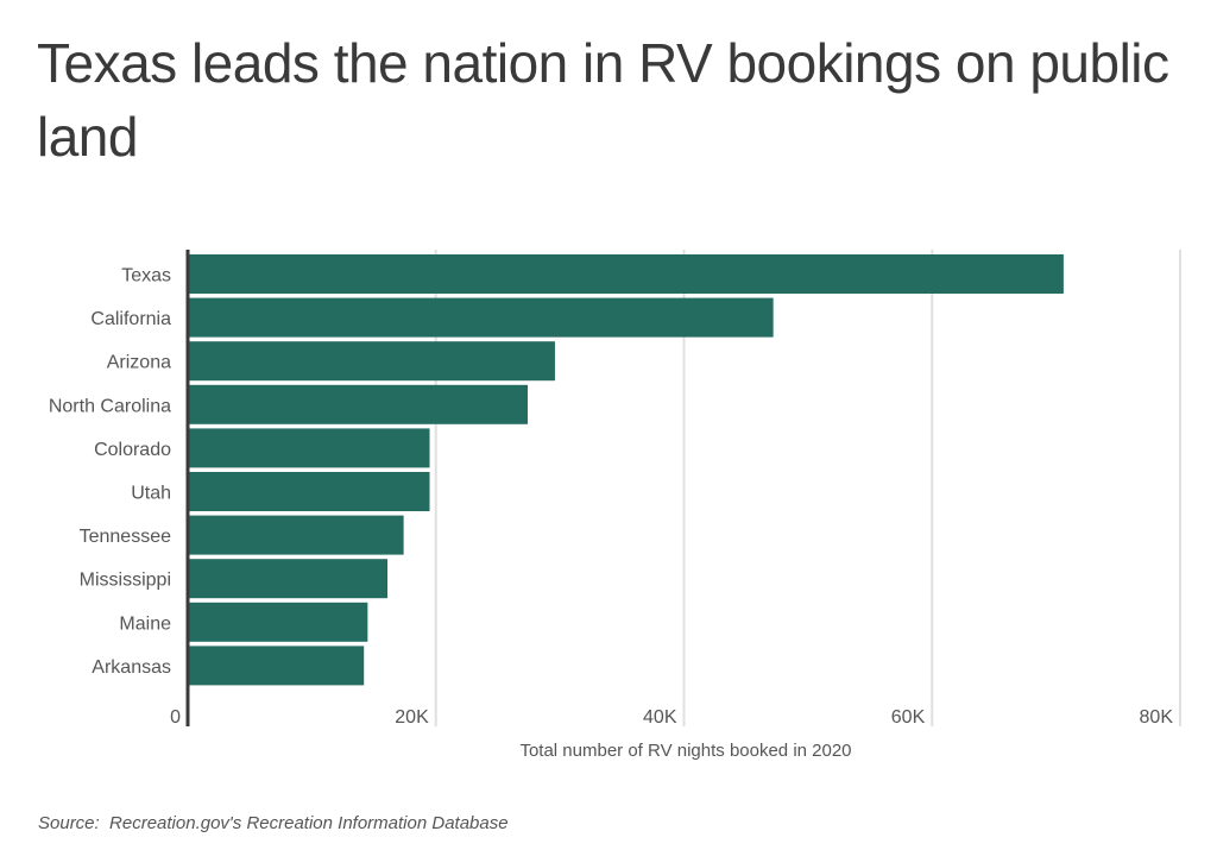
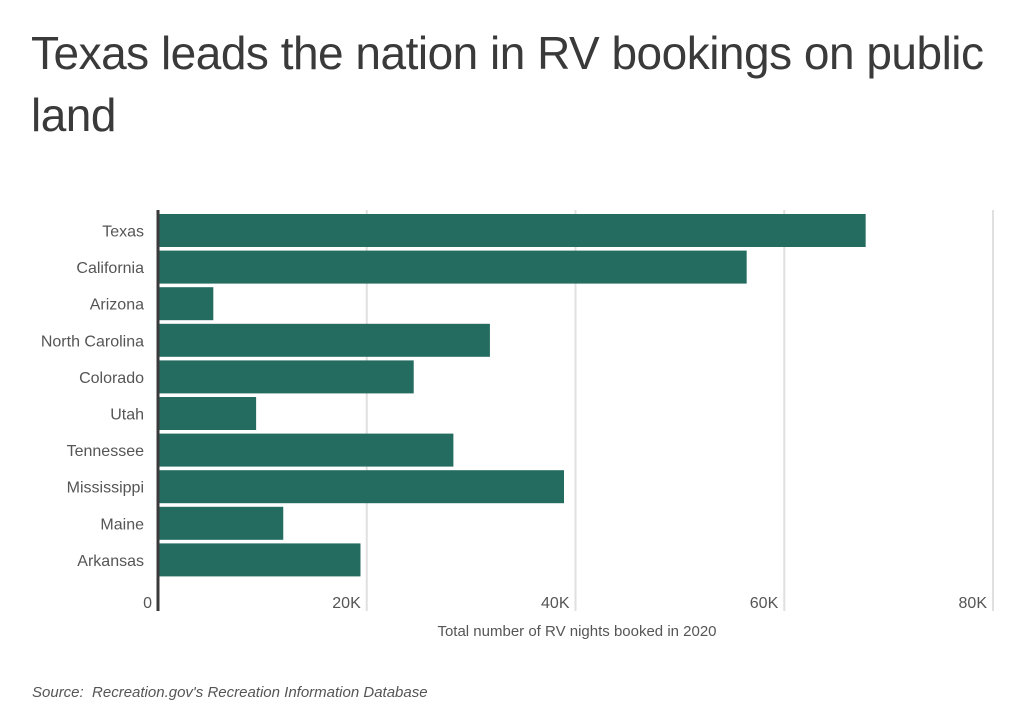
Texas: 70.6K -> 67.8K
California: 47.2K -> 56.4K
Arizona: 29.6K -> 5.3K
North Carolina: 27.4K -> 31.8K
Colorado: 19.5K -> 24.5K
Utah: 19.5K -> 9.4K
Tennessee: 17.4K -> 28.3K
Mississippi: 16.1K -> 38.9K
Maine: 14.5K -> 12.0K
Arkansas: 14.2K -> 19.4K
